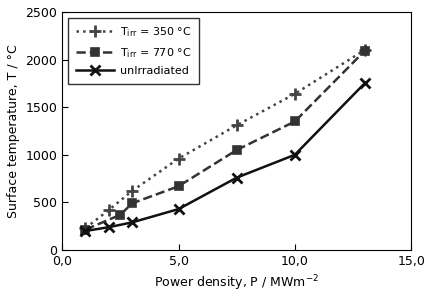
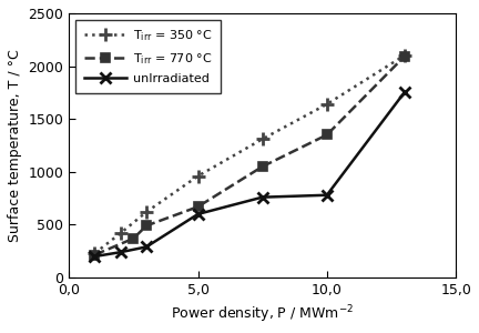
unIrradiated/5,0: 430 -> 600
unIrradiated/10,0: 1000 -> 780
